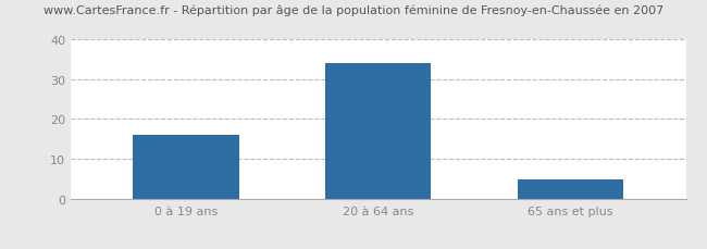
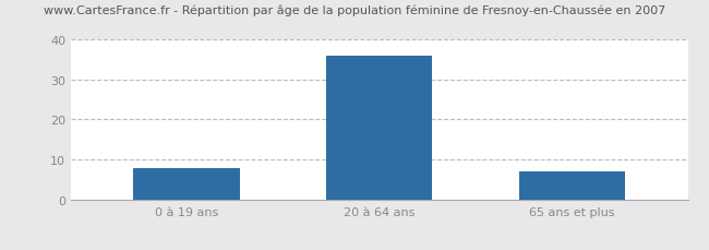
0 à 19 ans: 16 -> 8
20 à 64 ans: 34 -> 36
65 ans et plus: 5 -> 7
